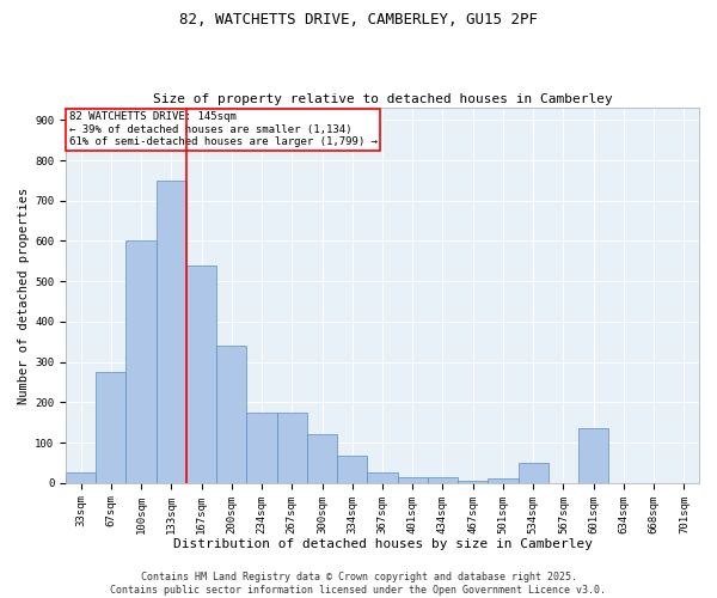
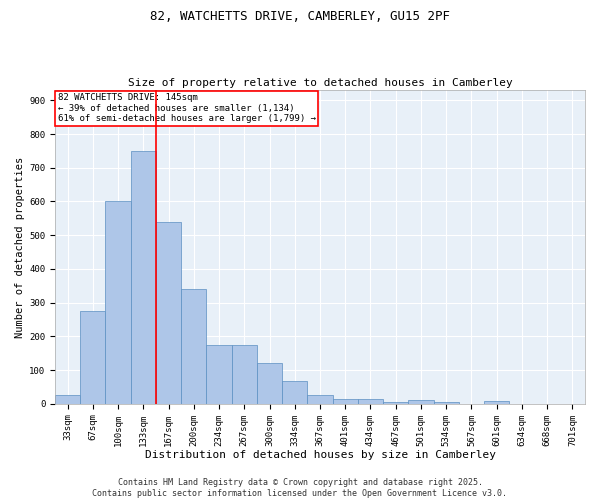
534sqm: 50 -> 5
601sqm: 135 -> 8
